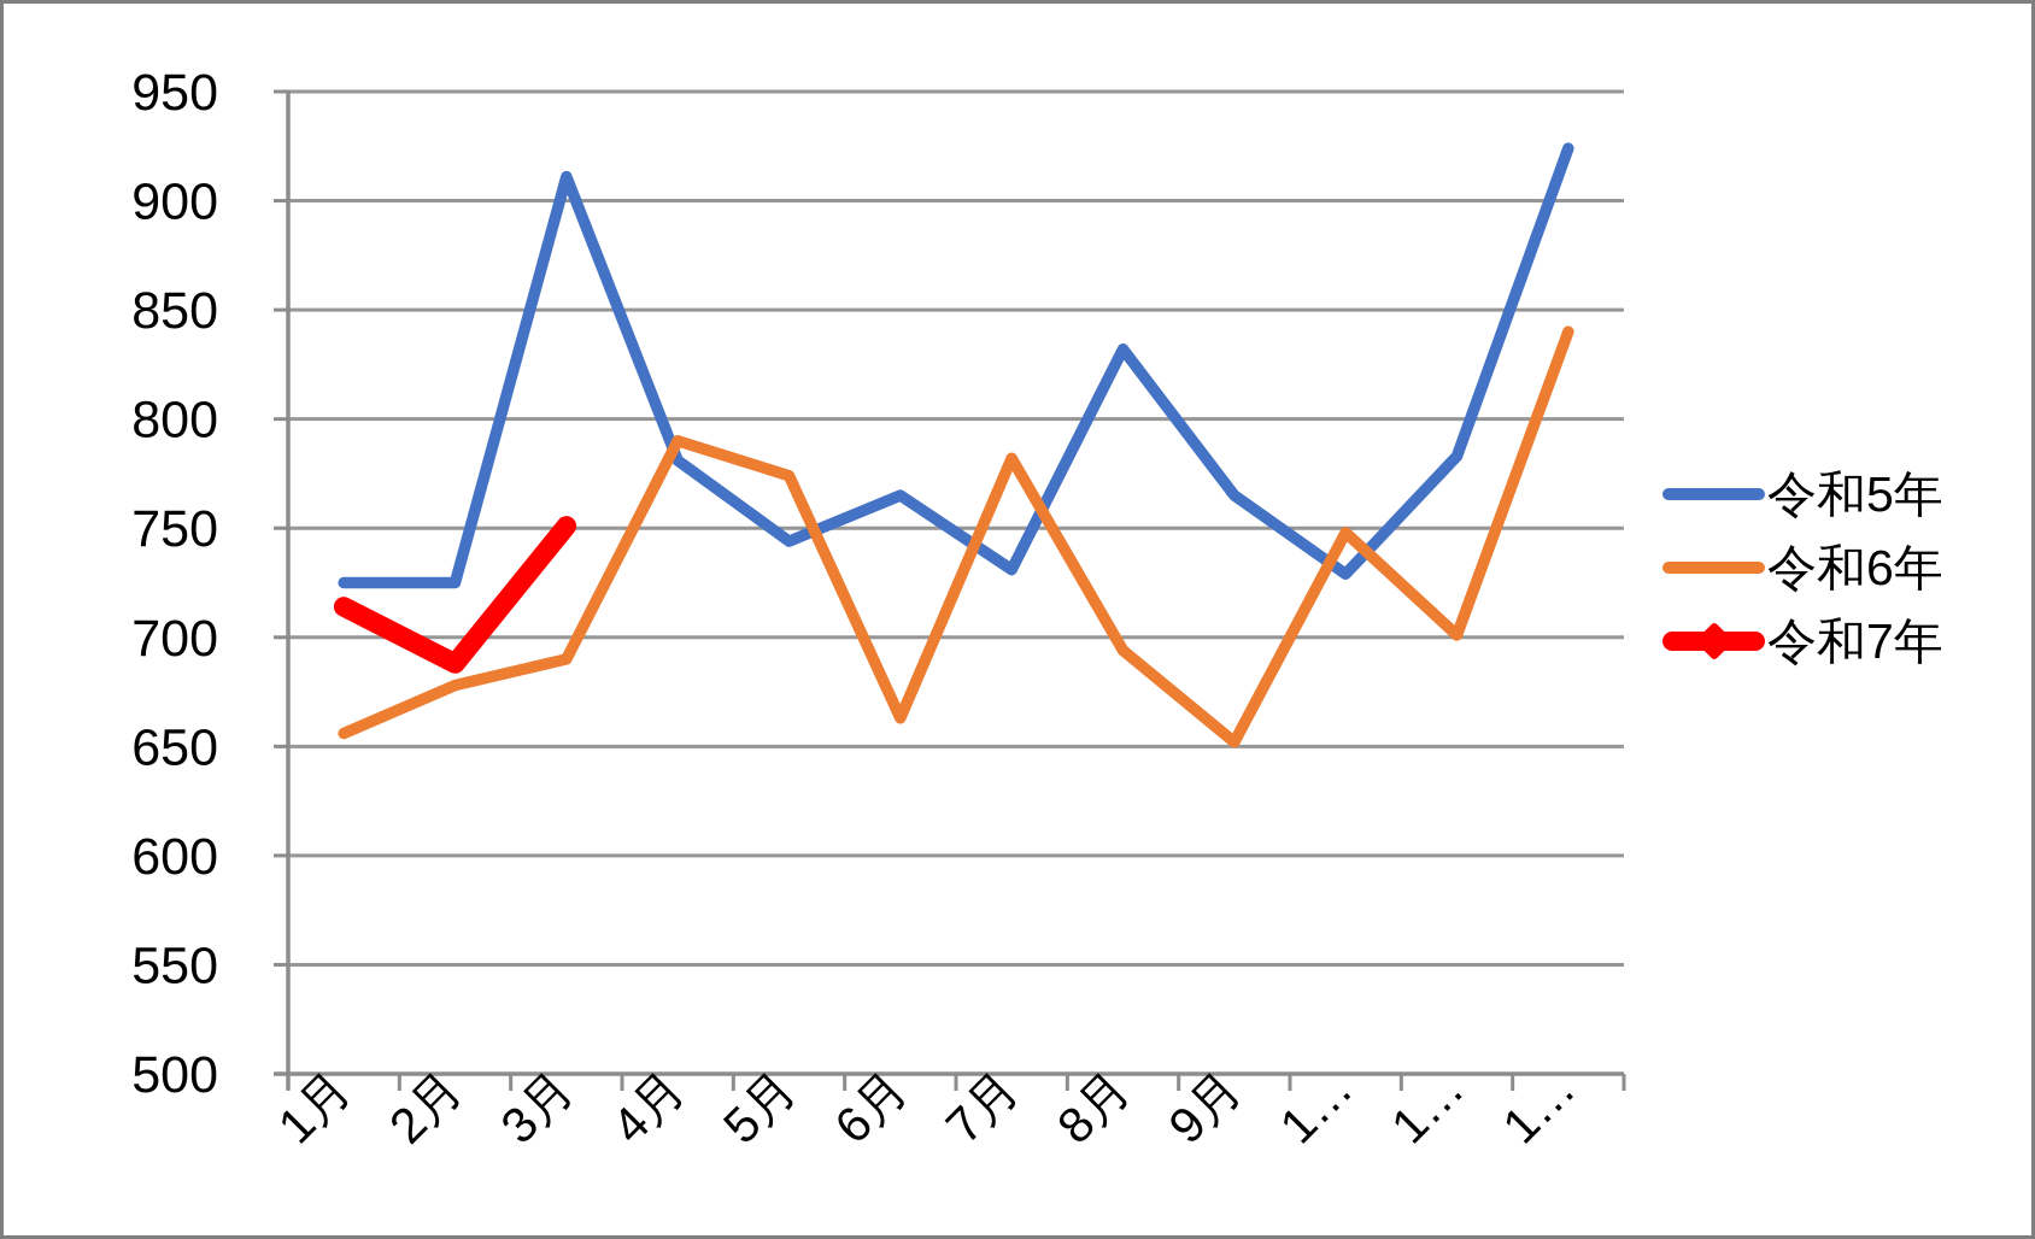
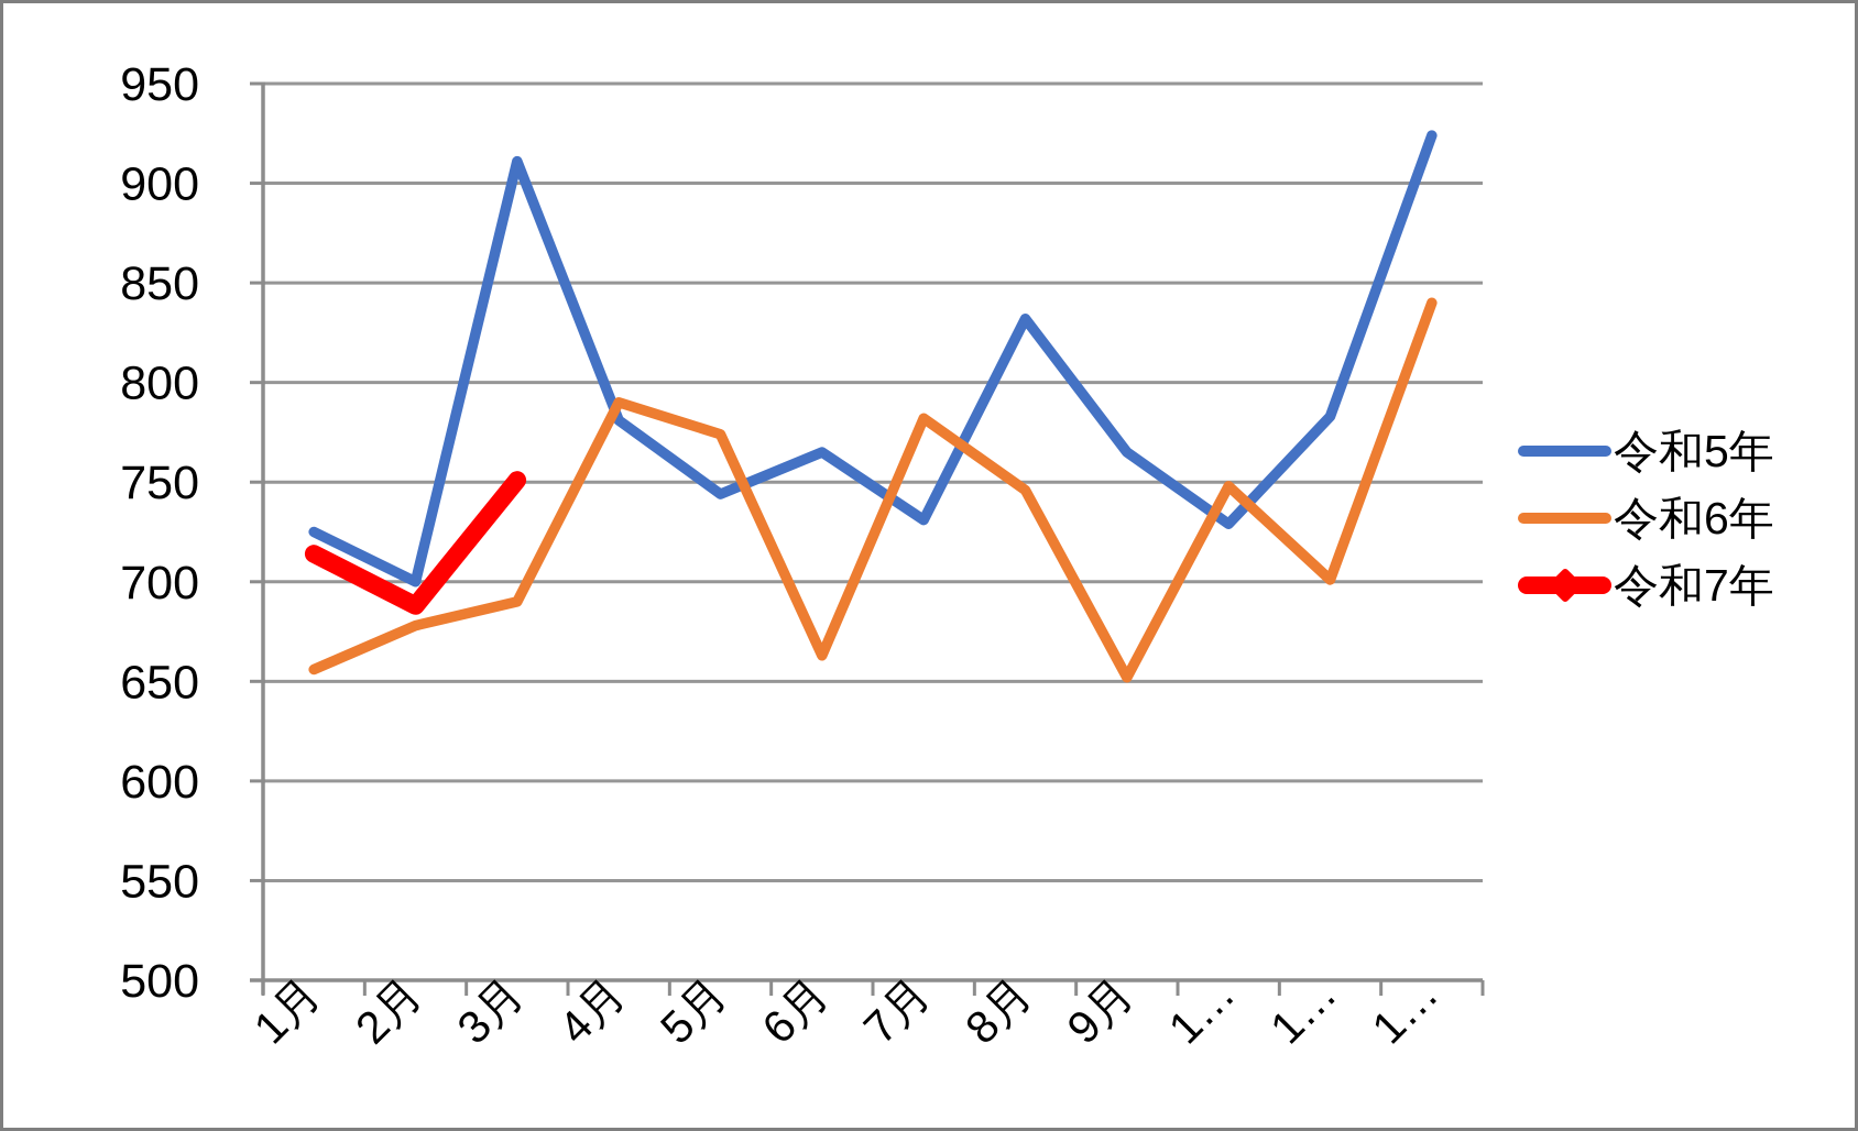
令和5年/2月: 725 -> 700
令和6年/8月: 694 -> 746
